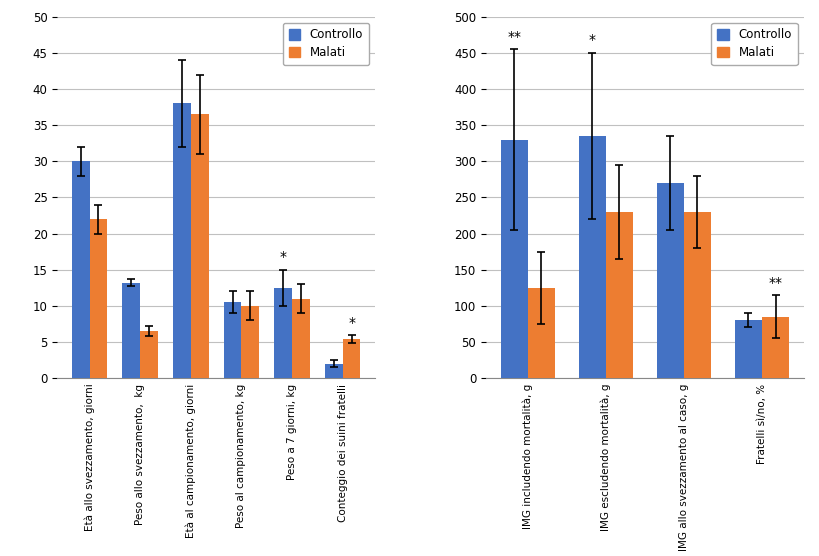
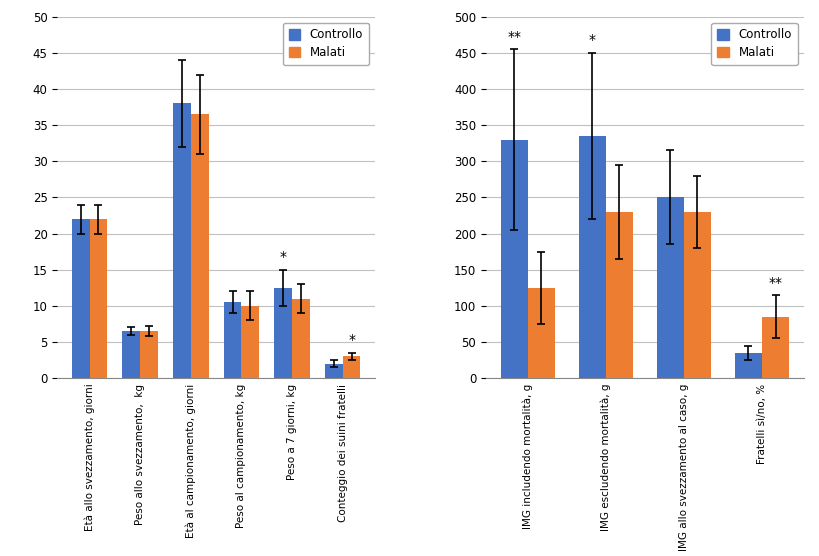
Controllo/Età allo svezzamento, giorni: 30.0 -> 22.0
Controllo/Peso allo svezzamento, kg: 13.2 -> 6.5
Malati/Conteggio dei suini fratelli: 5.4 -> 3.0
Controllo/IMG allo svezzamento al caso, g: 270 -> 250
Controllo/Fratelli sì/no, %: 80 -> 35
